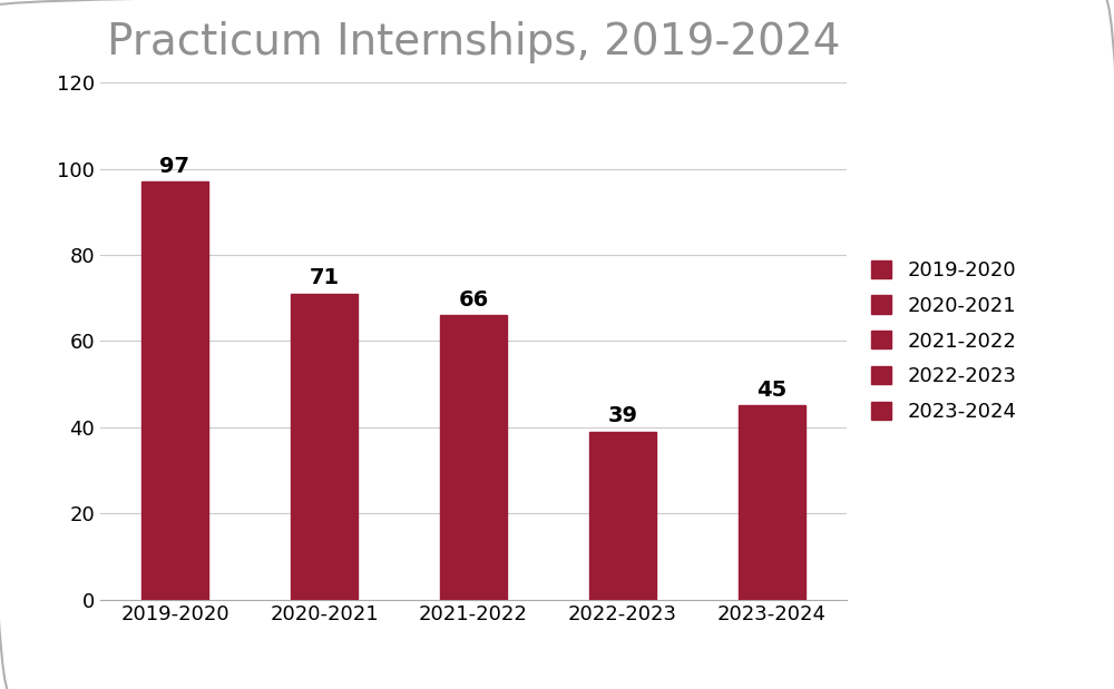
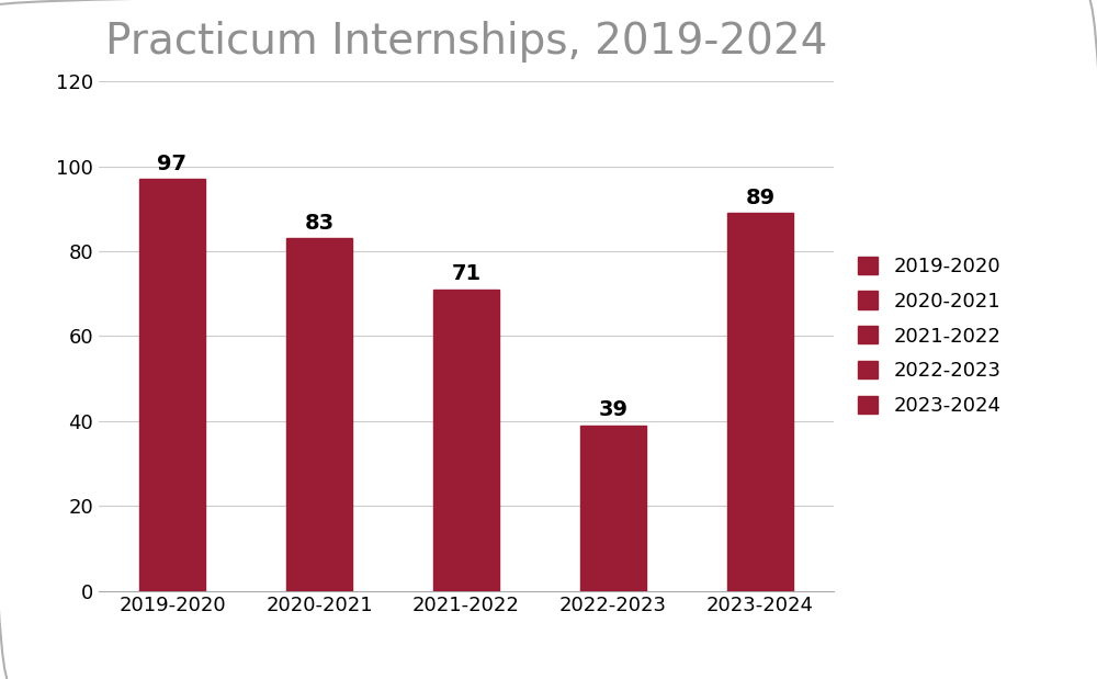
2020-2021: 71 -> 83
2021-2022: 66 -> 71
2023-2024: 45 -> 89
